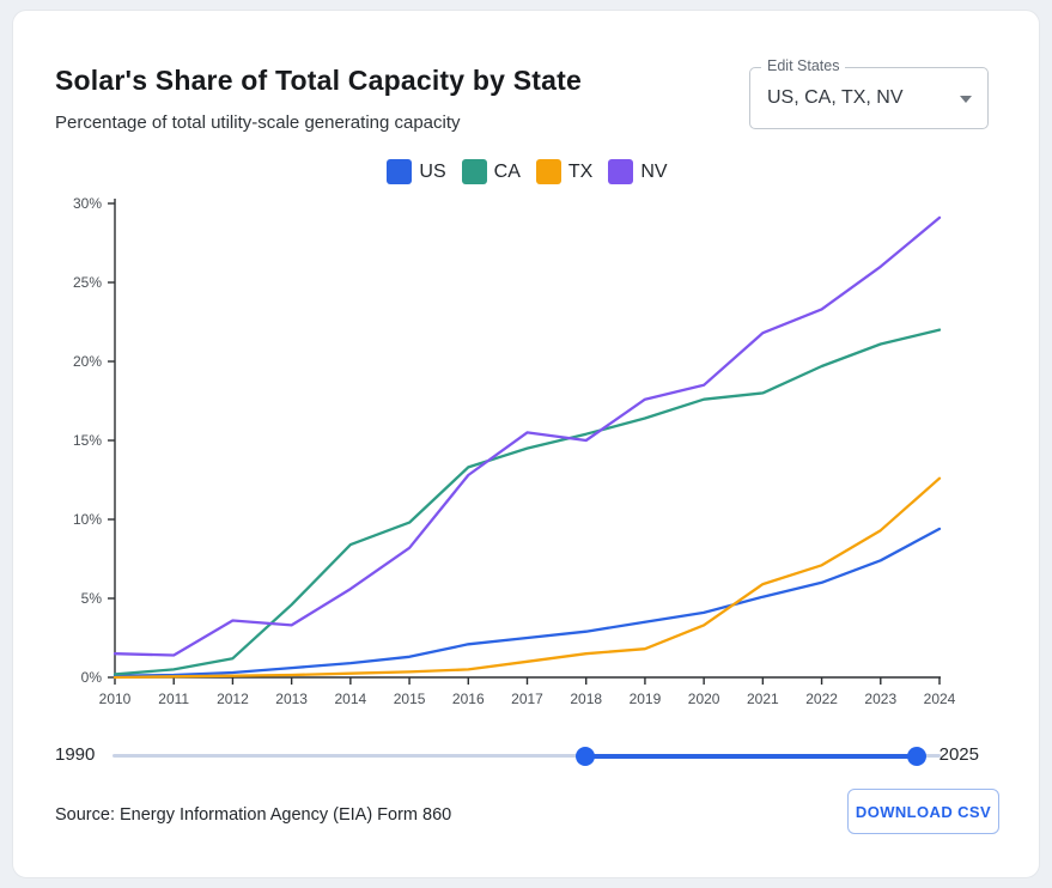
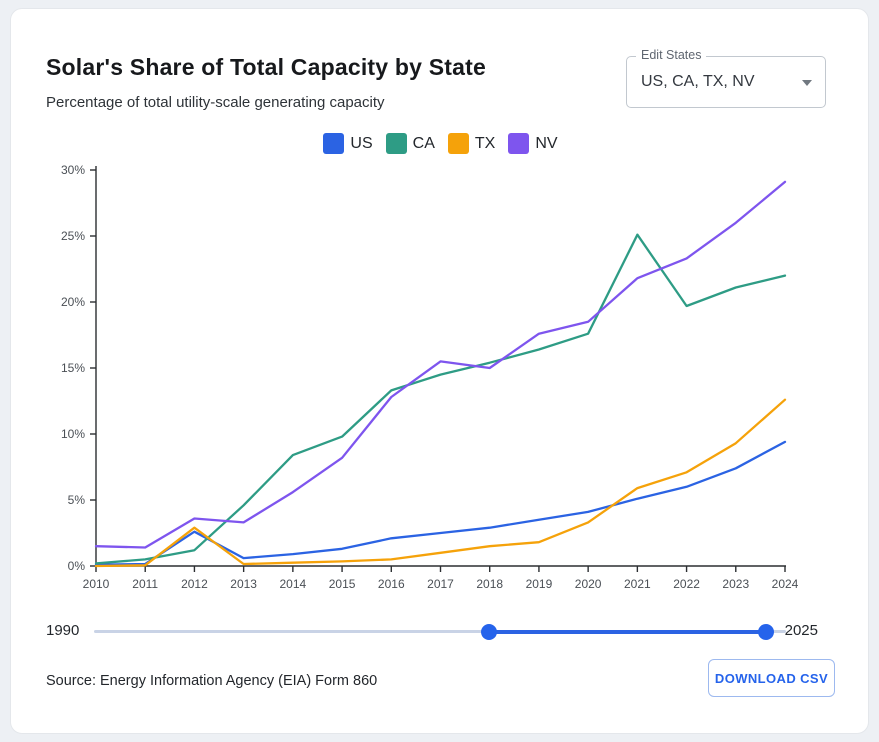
US/2012: 0.3% -> 2.6%
TX/2012: 0.1% -> 2.9%
CA/2021: 18.0% -> 25.1%
